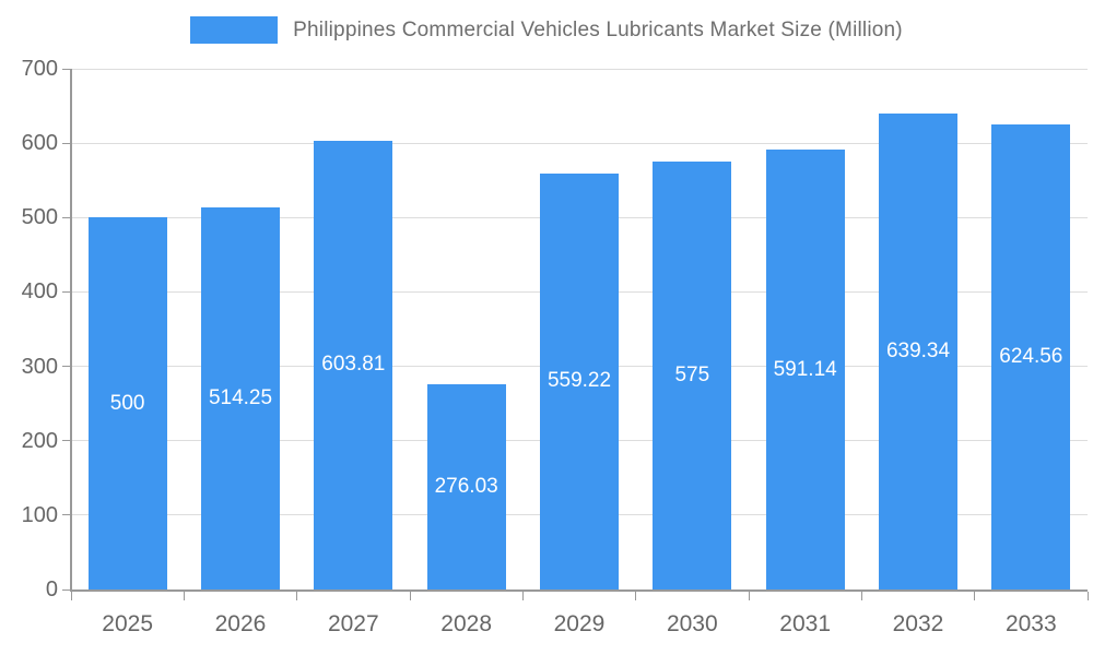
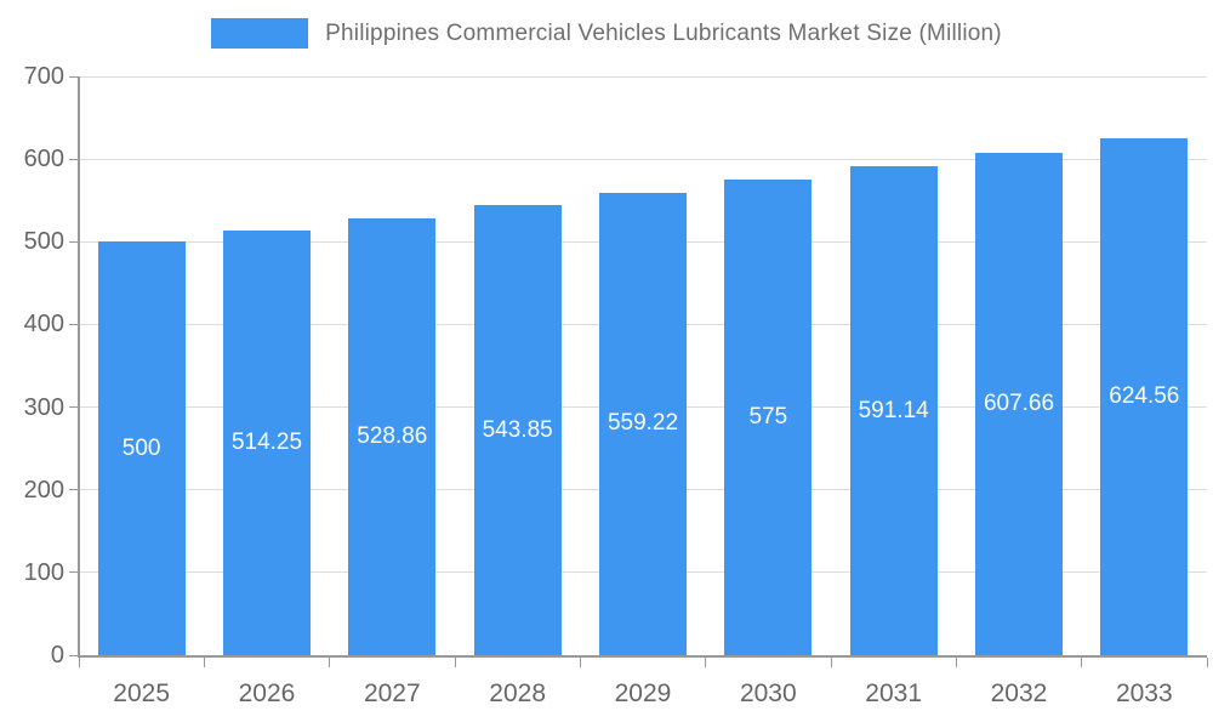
2027: 603.81 -> 528.86
2028: 276.03 -> 543.85
2032: 639.34 -> 607.66
